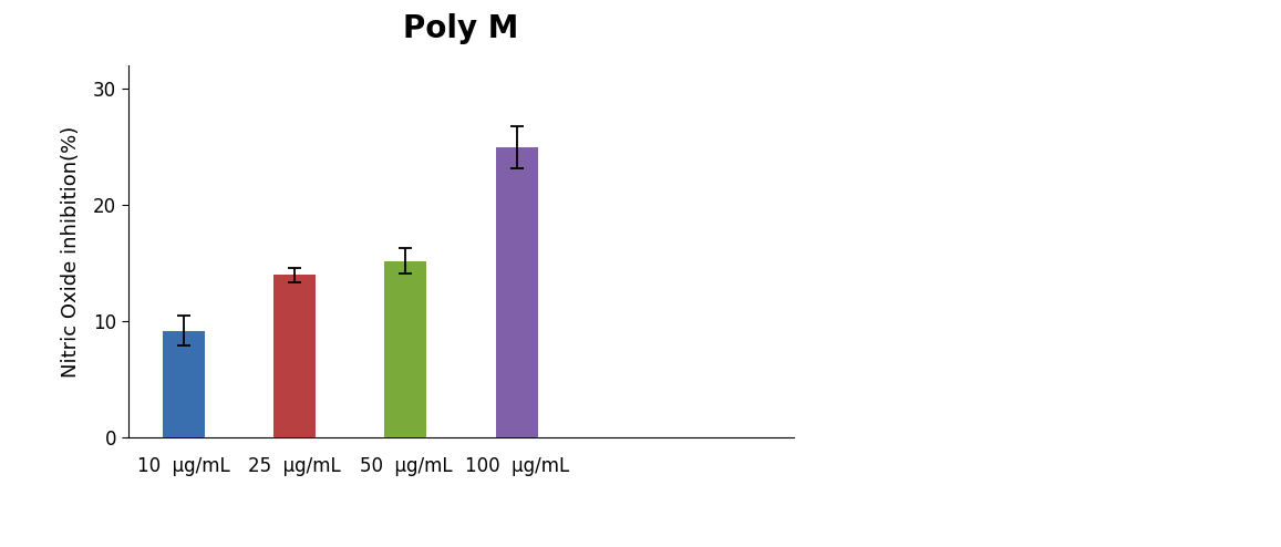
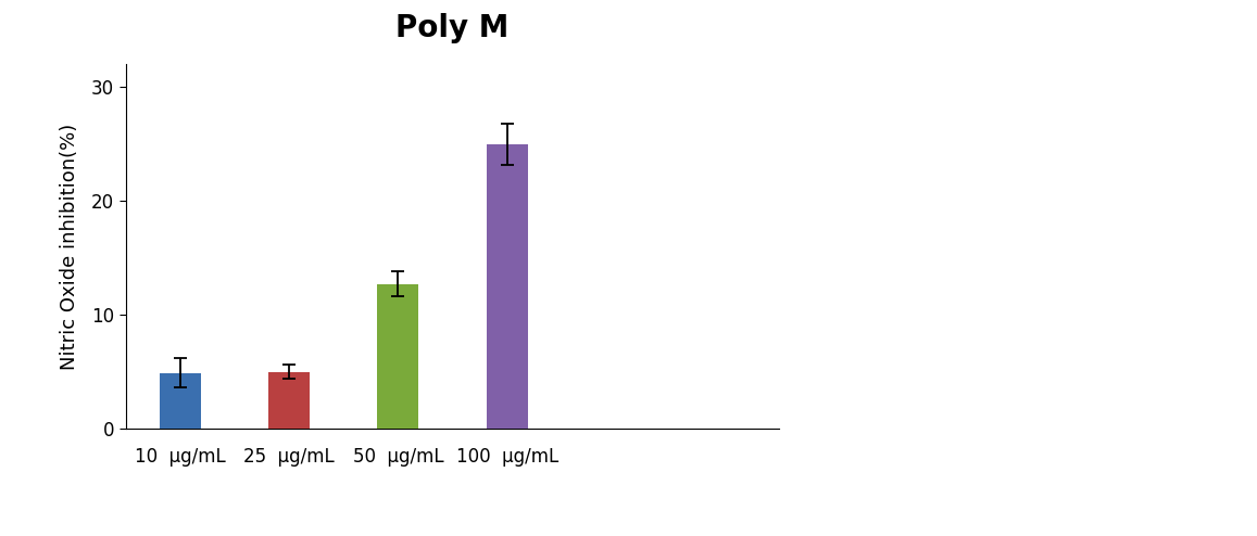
10 μg/mL: 9.2 -> 4.9
25 μg/mL: 14.0 -> 5.0
50 μg/mL: 15.2 -> 12.7
